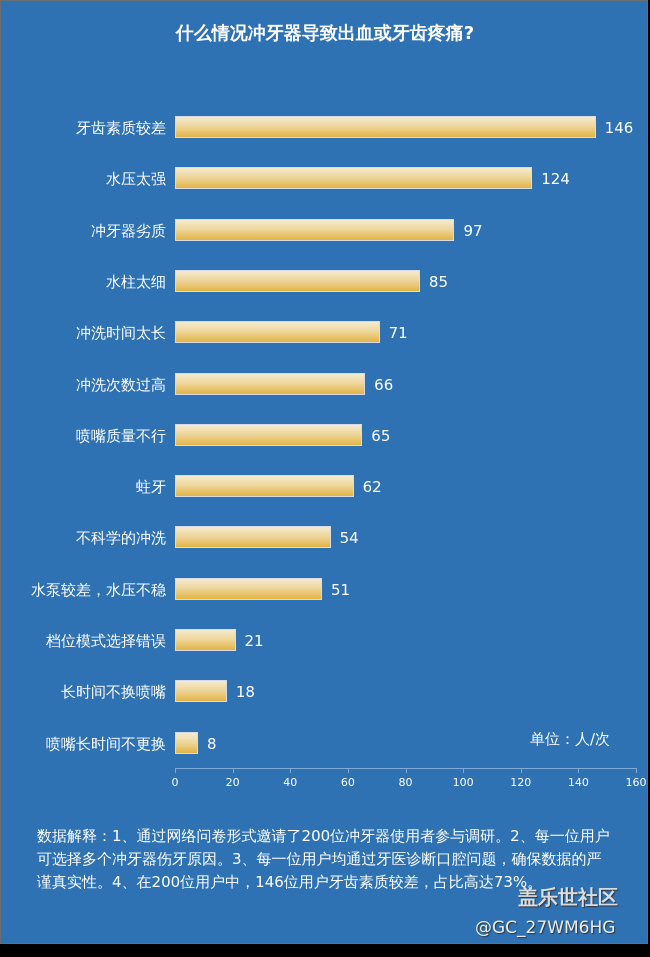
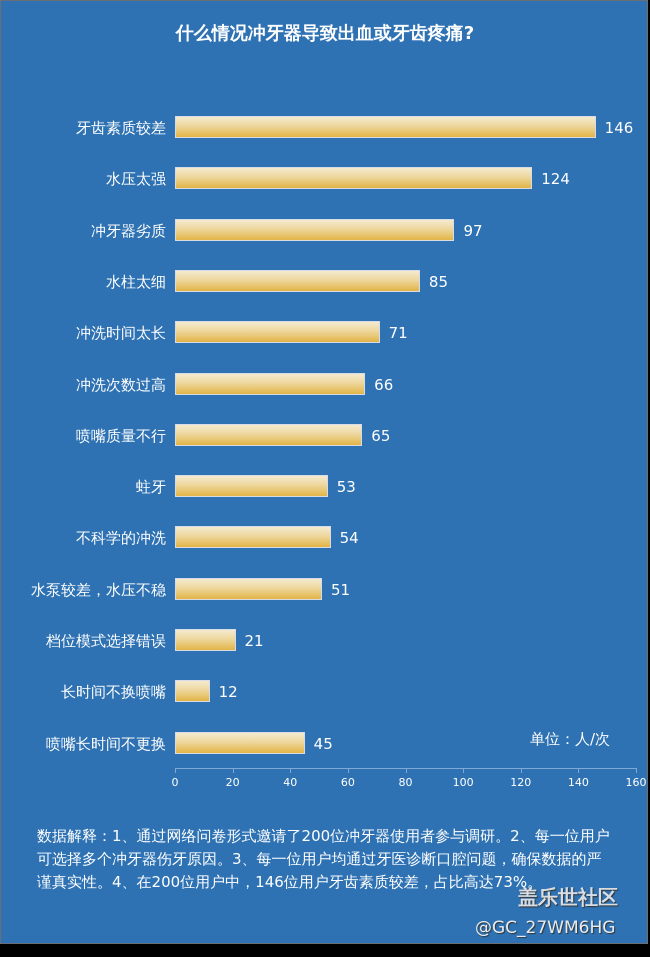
蛀牙: 62 -> 53
长时间不换喷嘴: 18 -> 12
喷嘴长时间不更换: 8 -> 45
